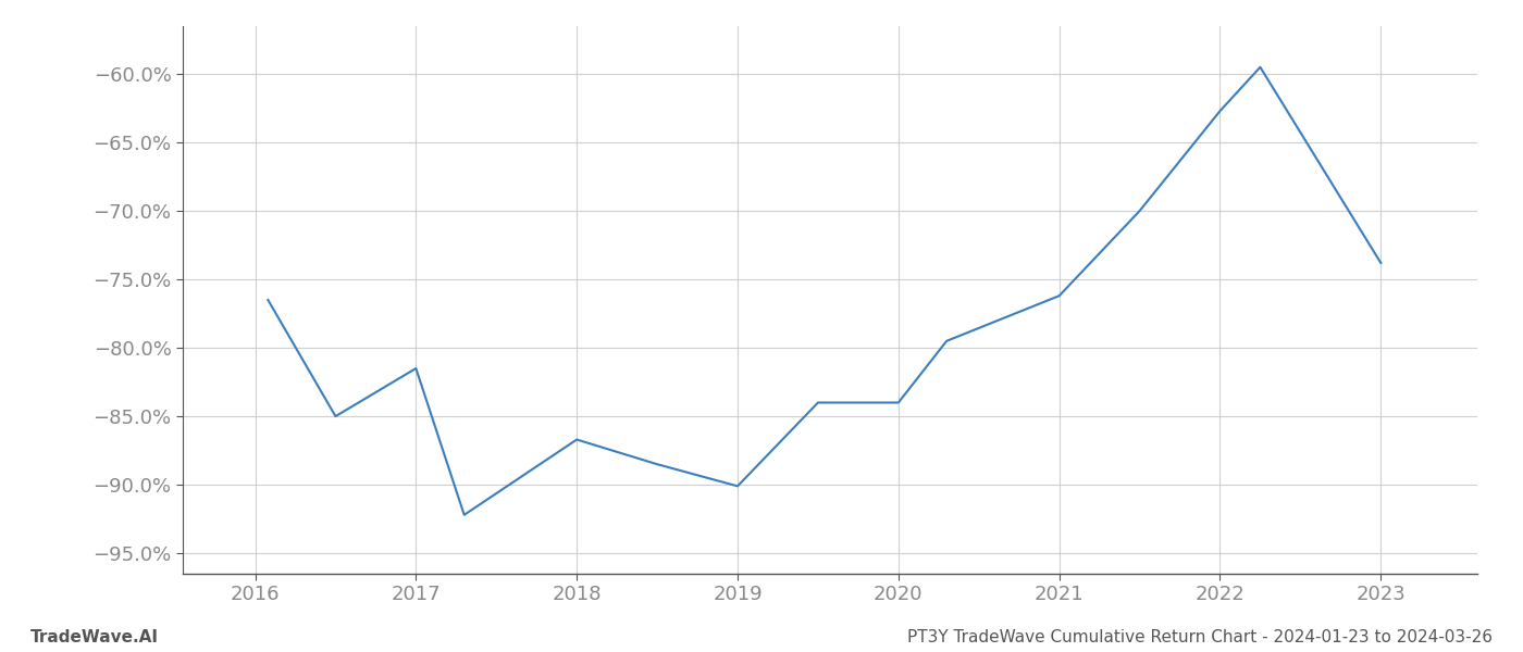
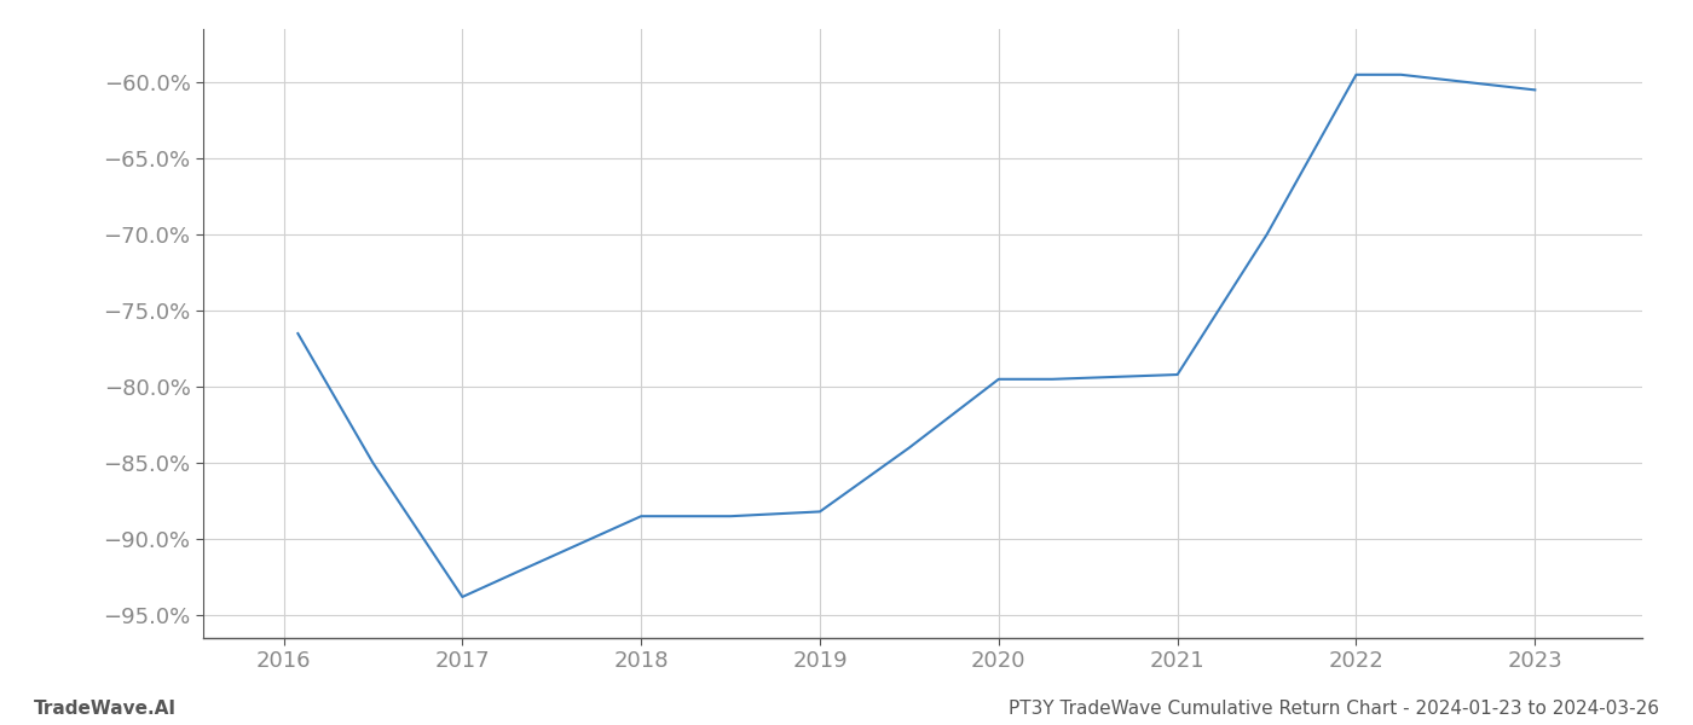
2017: -81.5% -> -93.8%
2018: -86.7% -> -88.5%
2019: -90.1% -> -88.2%
2020: -84.0% -> -79.5%
2021: -76.2% -> -79.2%
2022: -62.7% -> -59.5%
2023: -73.8% -> -60.5%
